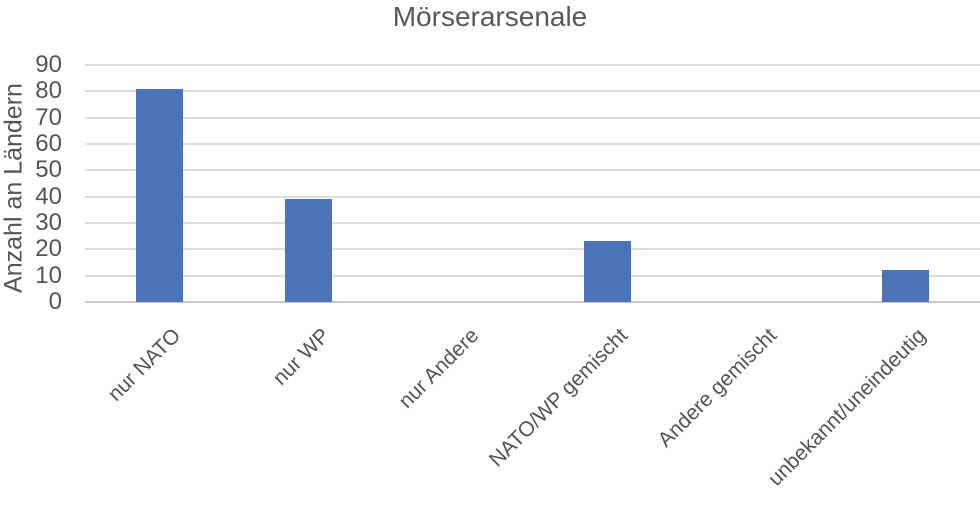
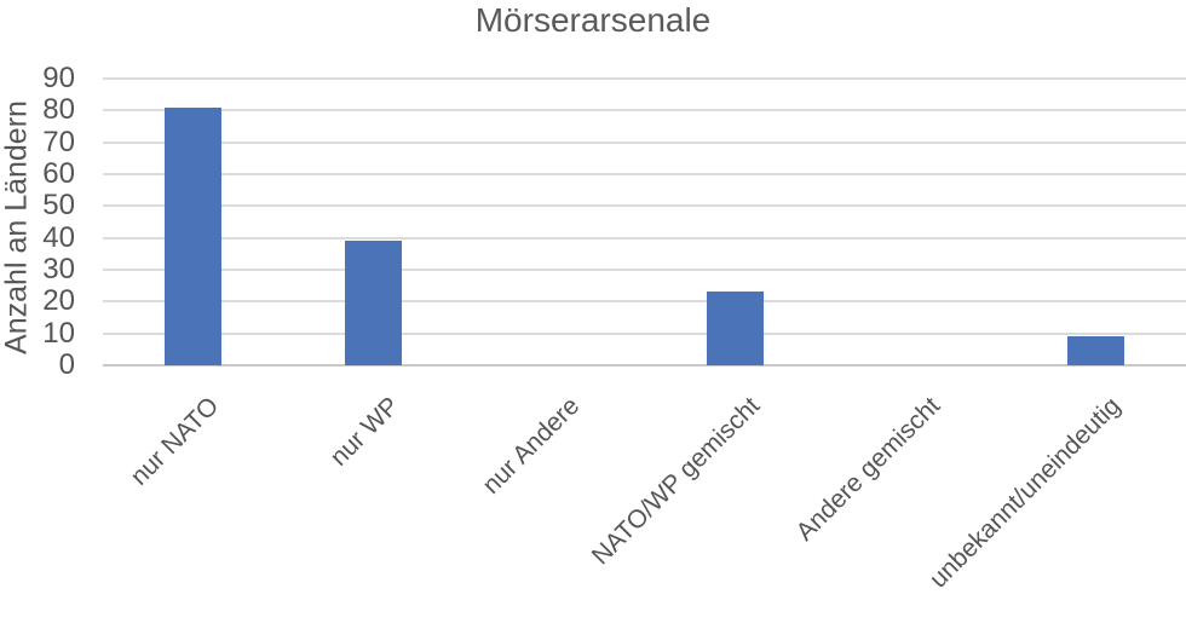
unbekannt/uneindeutig: 12 -> 9
